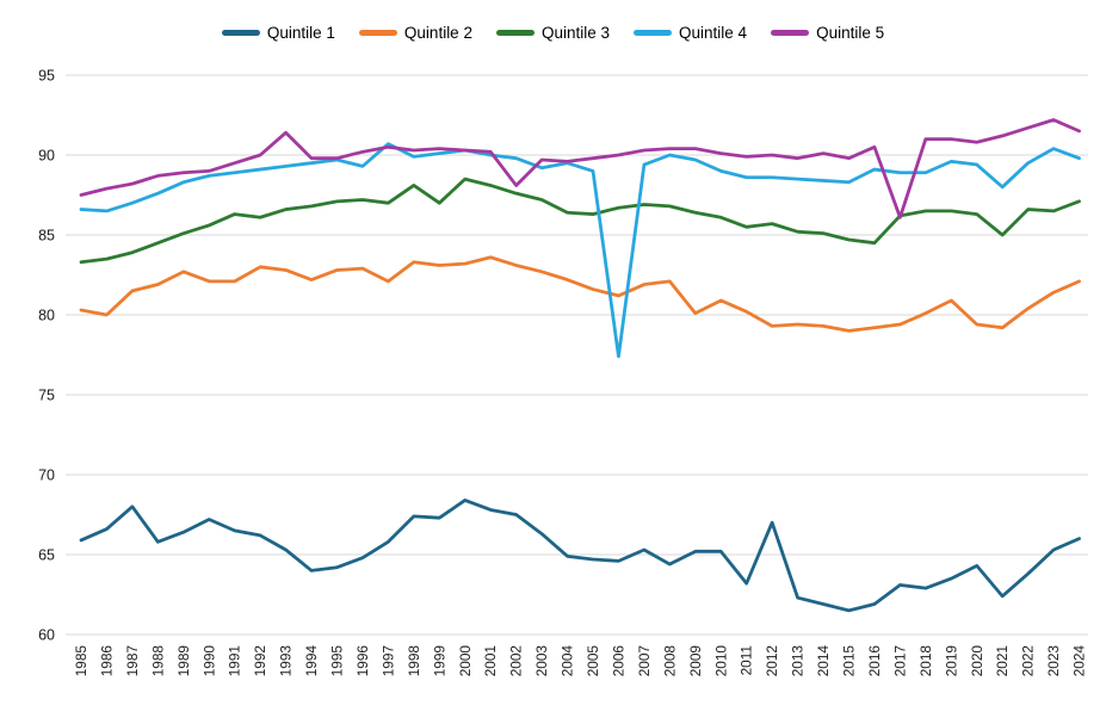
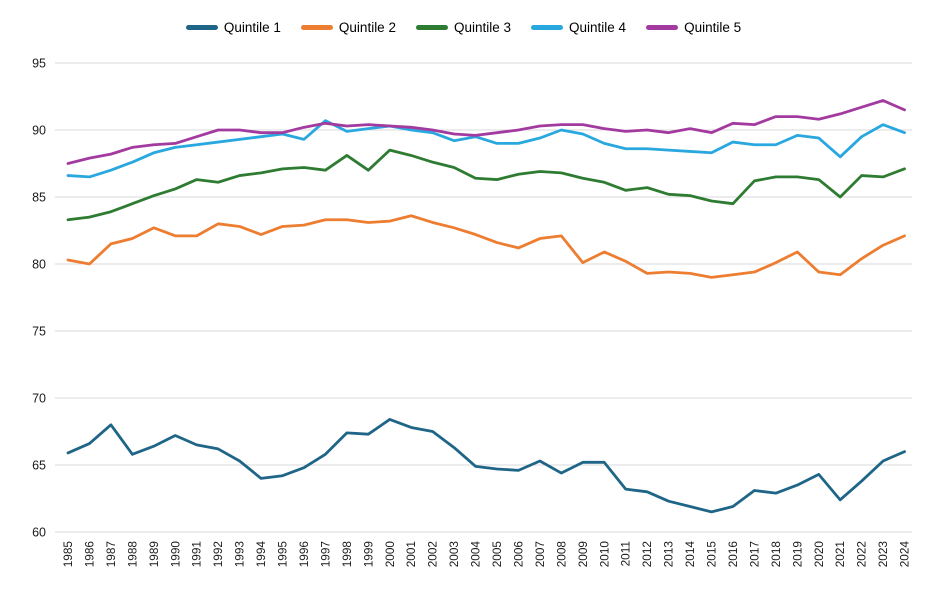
Quintile 5/1993: 91.4 -> 90.0
Quintile 2/1997: 82.1 -> 83.3
Quintile 5/2002: 88.1 -> 90.0
Quintile 4/2006: 77.4 -> 89.0
Quintile 1/2012: 67.0 -> 63.0
Quintile 5/2017: 86.1 -> 90.4
